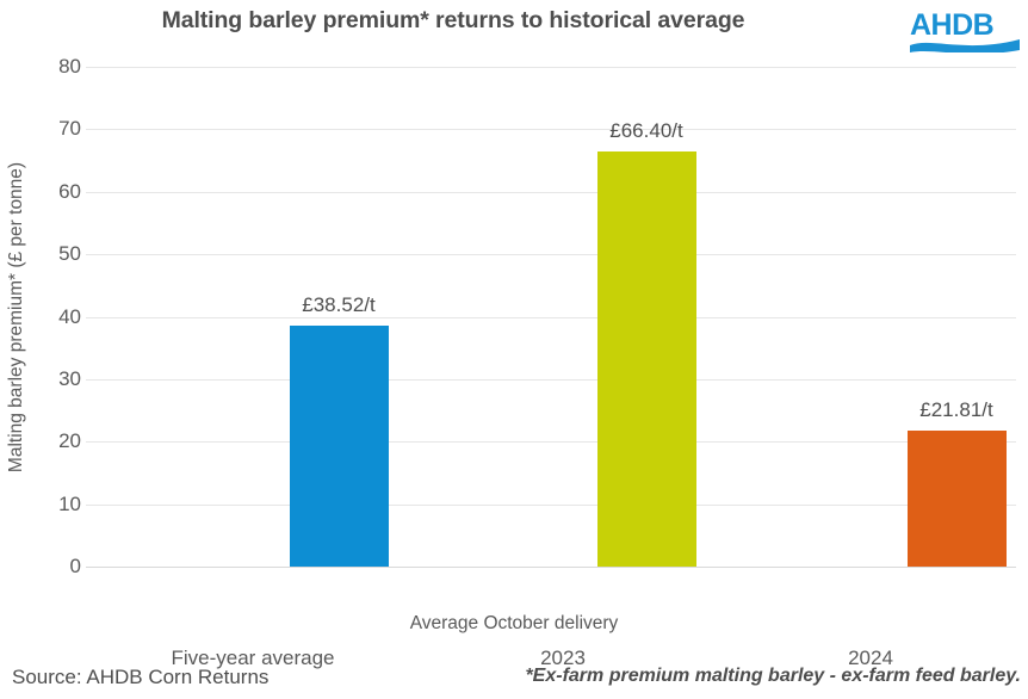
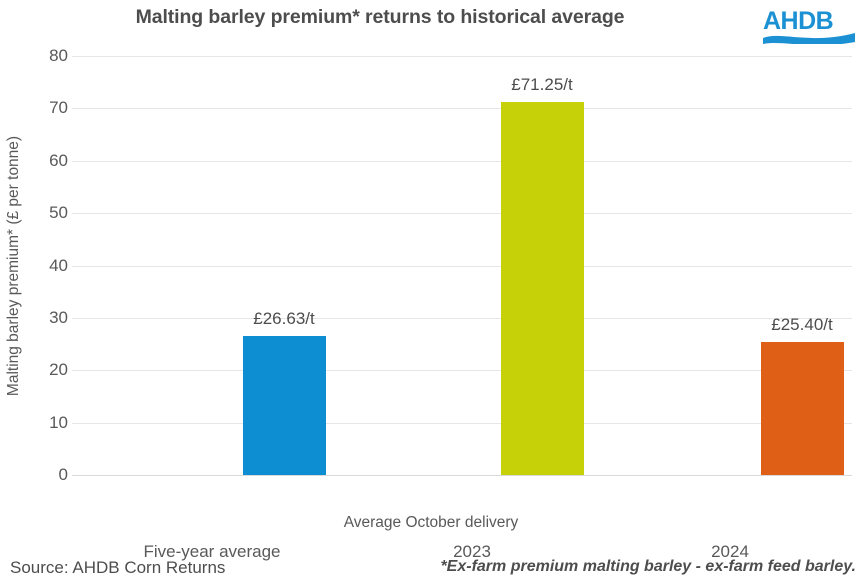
Five-year average: 38.52 -> 26.63
2023: 66.40 -> 71.25
2024: 21.81 -> 25.40
